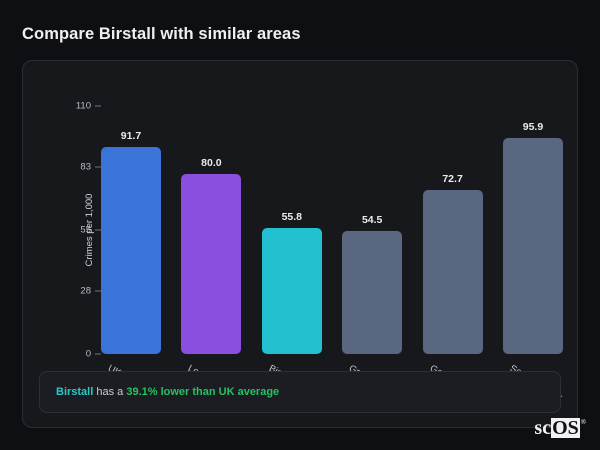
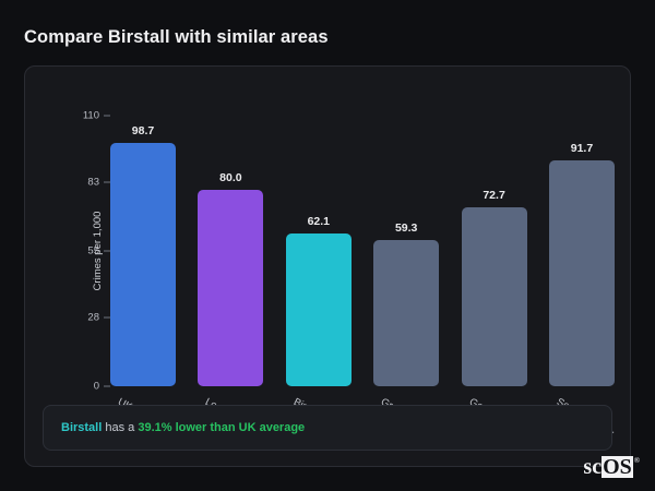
UK Average: 91.7 -> 98.7
Birstall: 55.8 -> 62.1
Great Wyrl…: 54.5 -> 59.3
Somercotes…: 95.9 -> 91.7
